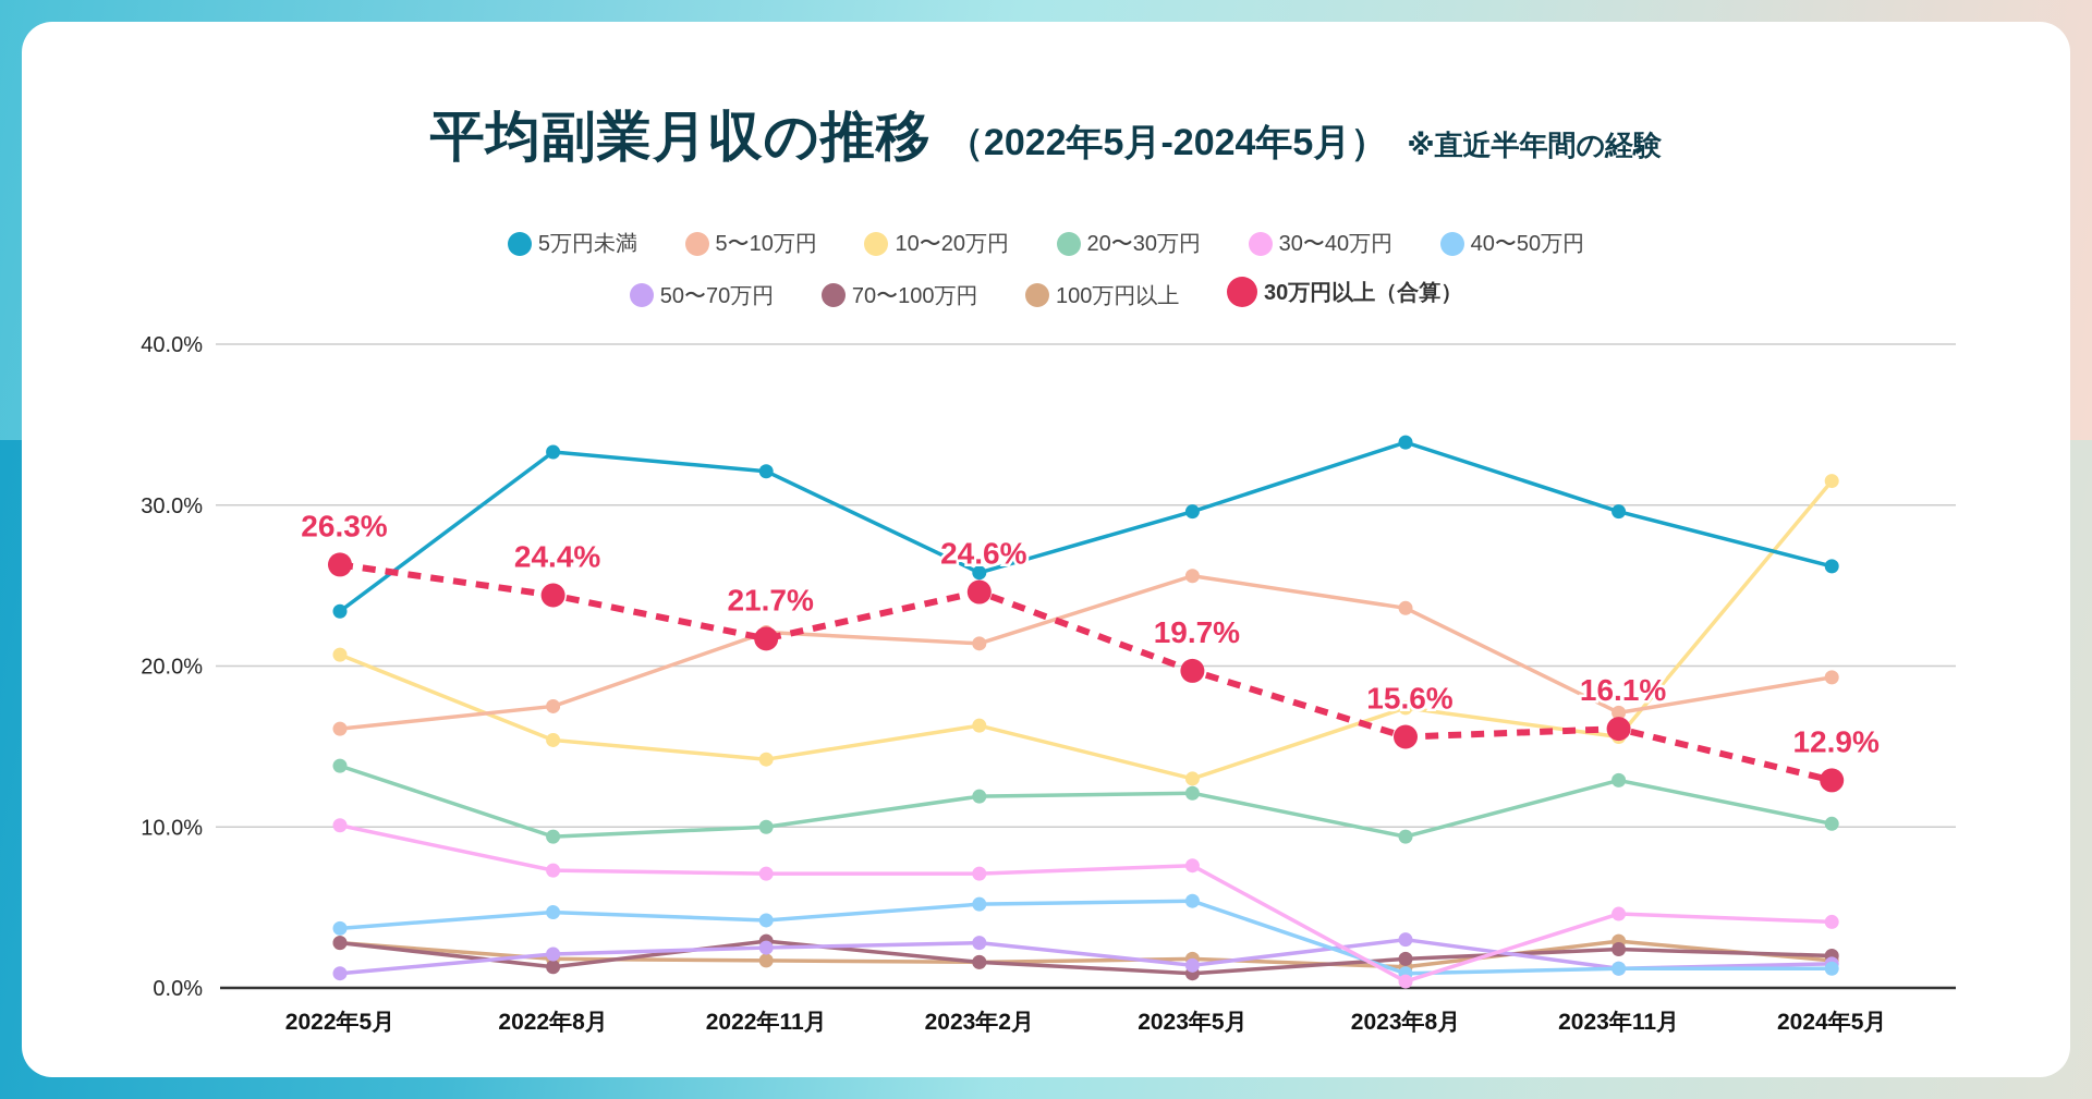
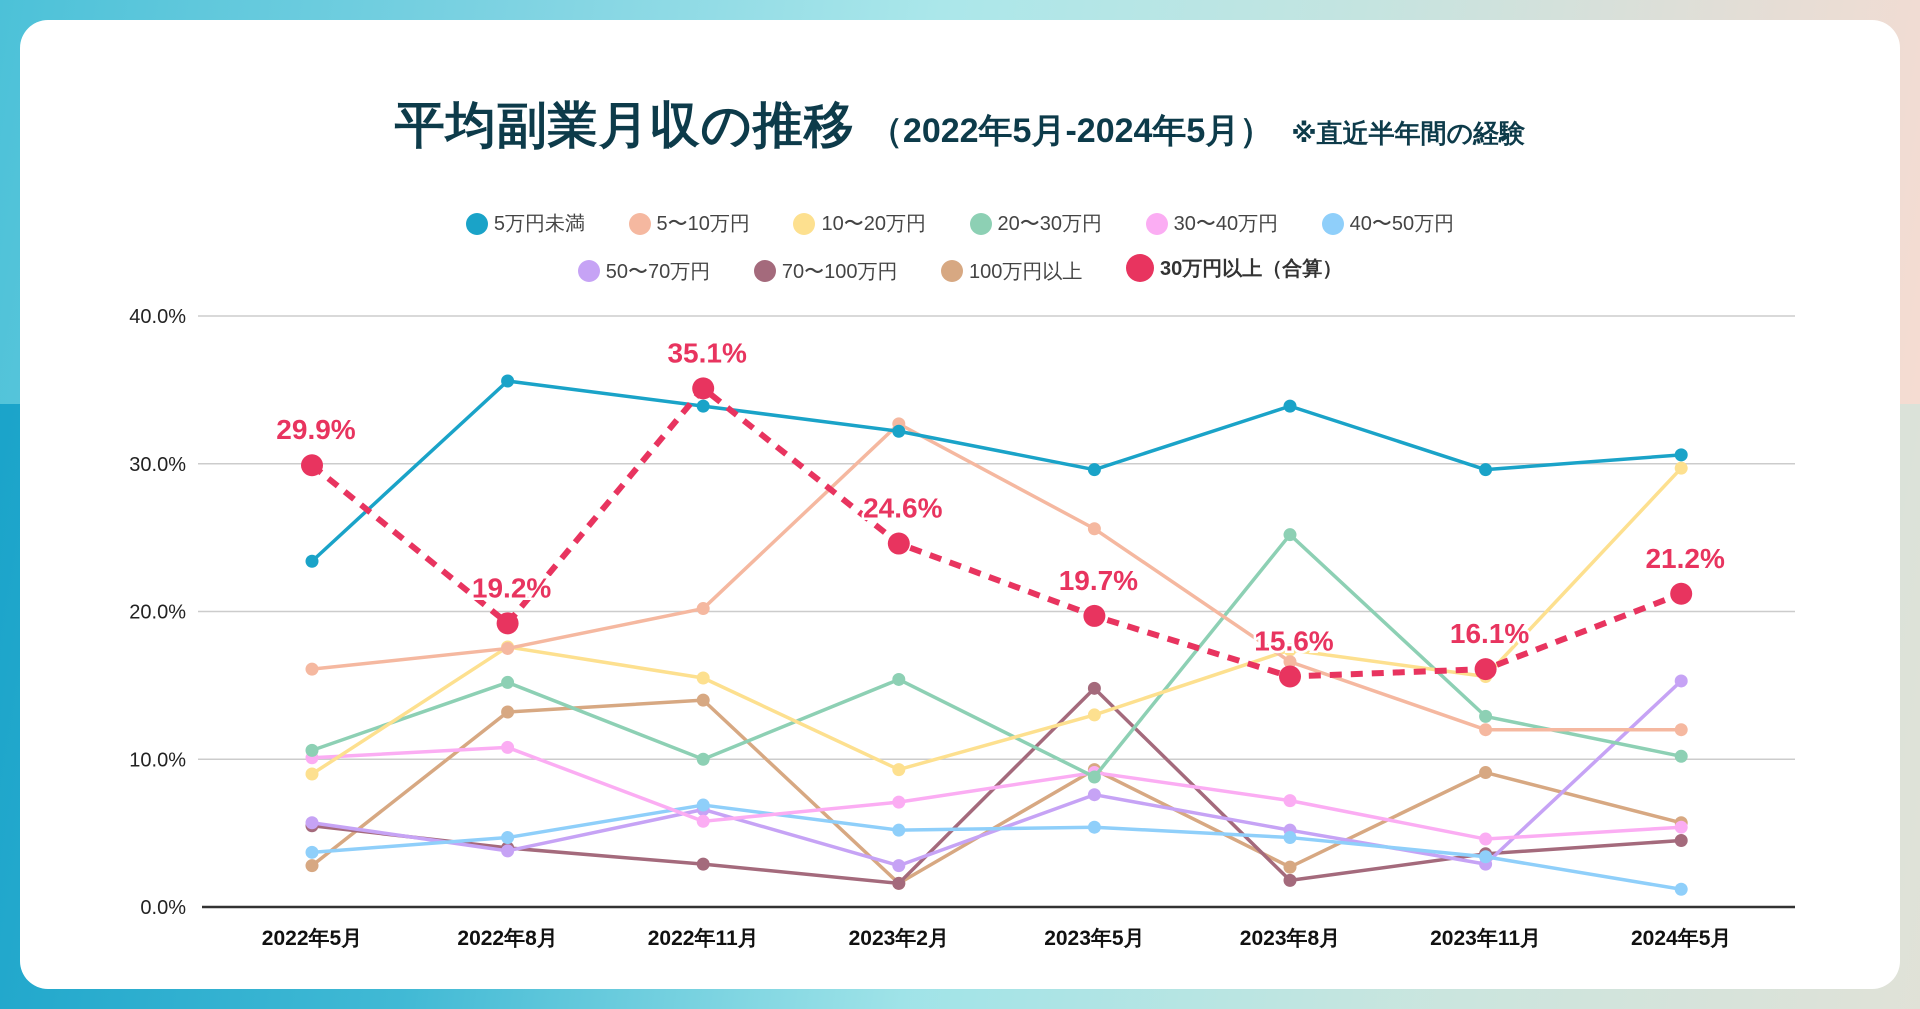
10〜20万円/2022年5月: 20.7% -> 9.0%
20〜30万円/2022年5月: 13.8% -> 10.6%
50〜70万円/2022年5月: 0.9% -> 5.7%
70〜100万円/2022年5月: 2.8% -> 5.5%
30万円以上（合算）/2022年5月: 26.3% -> 29.9%
5万円未満/2022年8月: 33.3% -> 35.6%
10〜20万円/2022年8月: 15.4% -> 17.6%
20〜30万円/2022年8月: 9.4% -> 15.2%
30〜40万円/2022年8月: 7.3% -> 10.8%
50〜70万円/2022年8月: 2.1% -> 3.8%
70〜100万円/2022年8月: 1.3% -> 4.0%
100万円以上/2022年8月: 1.8% -> 13.2%
30万円以上（合算）/2022年8月: 24.4% -> 19.2%
5万円未満/2022年11月: 32.1% -> 33.9%
5〜10万円/2022年11月: 22.1% -> 20.2%
10〜20万円/2022年11月: 14.2% -> 15.5%
30〜40万円/2022年11月: 7.1% -> 5.8%
40〜50万円/2022年11月: 4.2% -> 6.9%
50〜70万円/2022年11月: 2.5% -> 6.6%
100万円以上/2022年11月: 1.7% -> 14.0%
30万円以上（合算）/2022年11月: 21.7% -> 35.1%
5万円未満/2023年2月: 25.8% -> 32.2%
5〜10万円/2023年2月: 21.4% -> 32.7%
10〜20万円/2023年2月: 16.3% -> 9.3%
20〜30万円/2023年2月: 11.9% -> 15.4%
20〜30万円/2023年5月: 12.1% -> 8.8%
30〜40万円/2023年5月: 7.6% -> 9.1%
50〜70万円/2023年5月: 1.4% -> 7.6%
70〜100万円/2023年5月: 0.9% -> 14.8%
100万円以上/2023年5月: 1.8% -> 9.3%
5〜10万円/2023年8月: 23.6% -> 16.6%
20〜30万円/2023年8月: 9.4% -> 25.2%
30〜40万円/2023年8月: 0.4% -> 7.2%
40〜50万円/2023年8月: 0.9% -> 4.7%
50〜70万円/2023年8月: 3.0% -> 5.2%
100万円以上/2023年8月: 1.3% -> 2.7%
5〜10万円/2023年11月: 17.1% -> 12.0%
40〜50万円/2023年11月: 1.2% -> 3.4%
50〜70万円/2023年11月: 1.2% -> 2.9%
70〜100万円/2023年11月: 2.4% -> 3.6%
100万円以上/2023年11月: 2.9% -> 9.1%
5万円未満/2024年5月: 26.2% -> 30.6%
5〜10万円/2024年5月: 19.3% -> 12.0%
10〜20万円/2024年5月: 31.5% -> 29.7%
30〜40万円/2024年5月: 4.1% -> 5.4%
50〜70万円/2024年5月: 1.5% -> 15.3%
70〜100万円/2024年5月: 2.0% -> 4.5%
100万円以上/2024年5月: 1.7% -> 5.7%
30万円以上（合算）/2024年5月: 12.9% -> 21.2%
